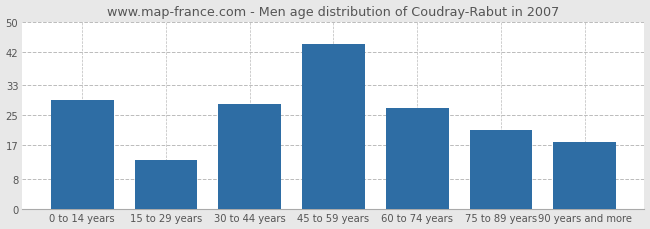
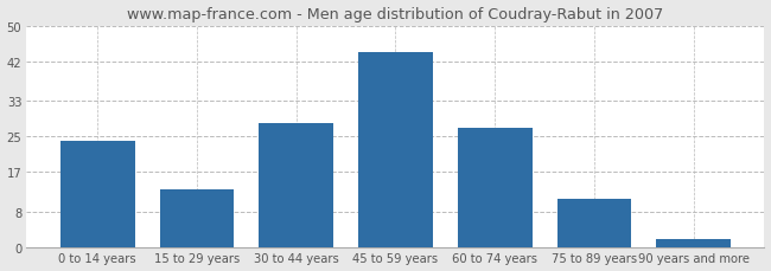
0 to 14 years: 29 -> 24
75 to 89 years: 21 -> 11
90 years and more: 18 -> 2
